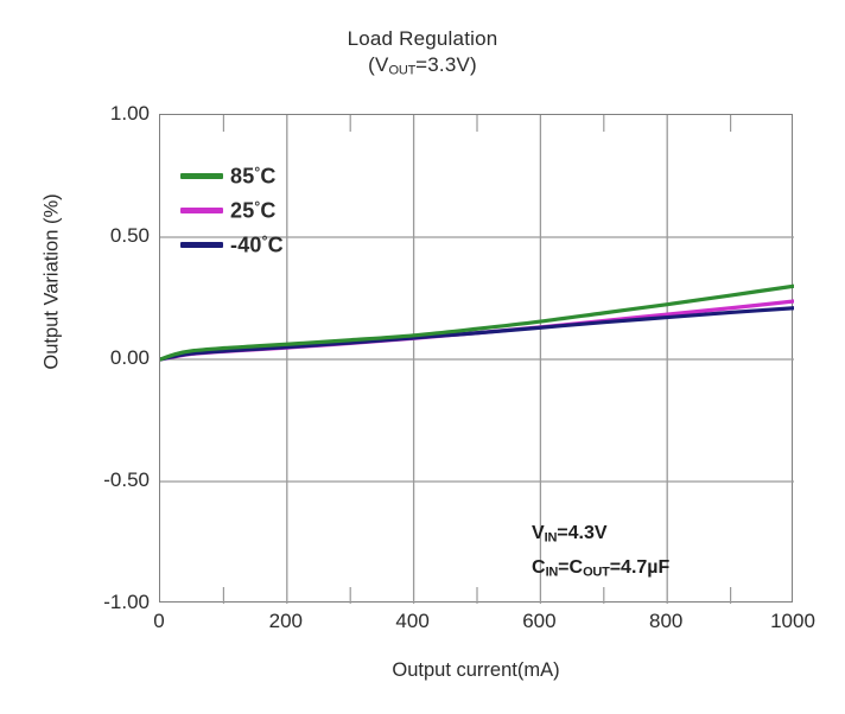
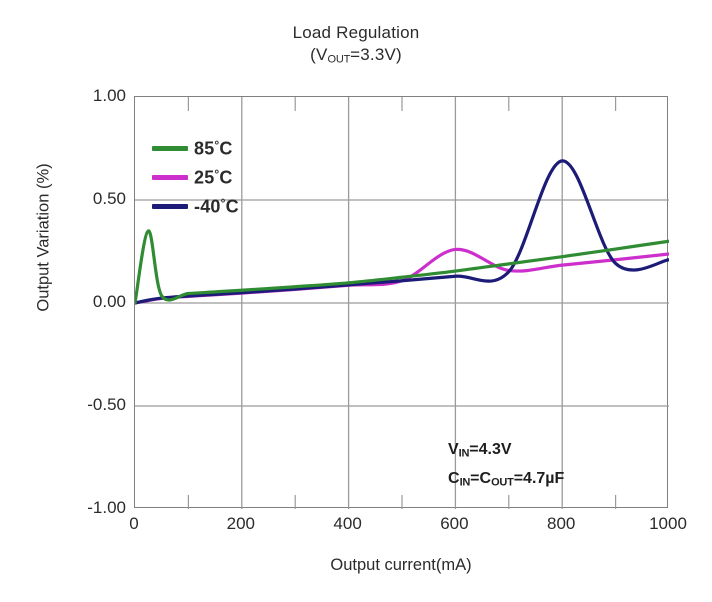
85 °C/25: 0.02 -> 0.35
25 °C/600: 0.13 -> 0.26
-40 °C/800: 0.17 -> 0.69
